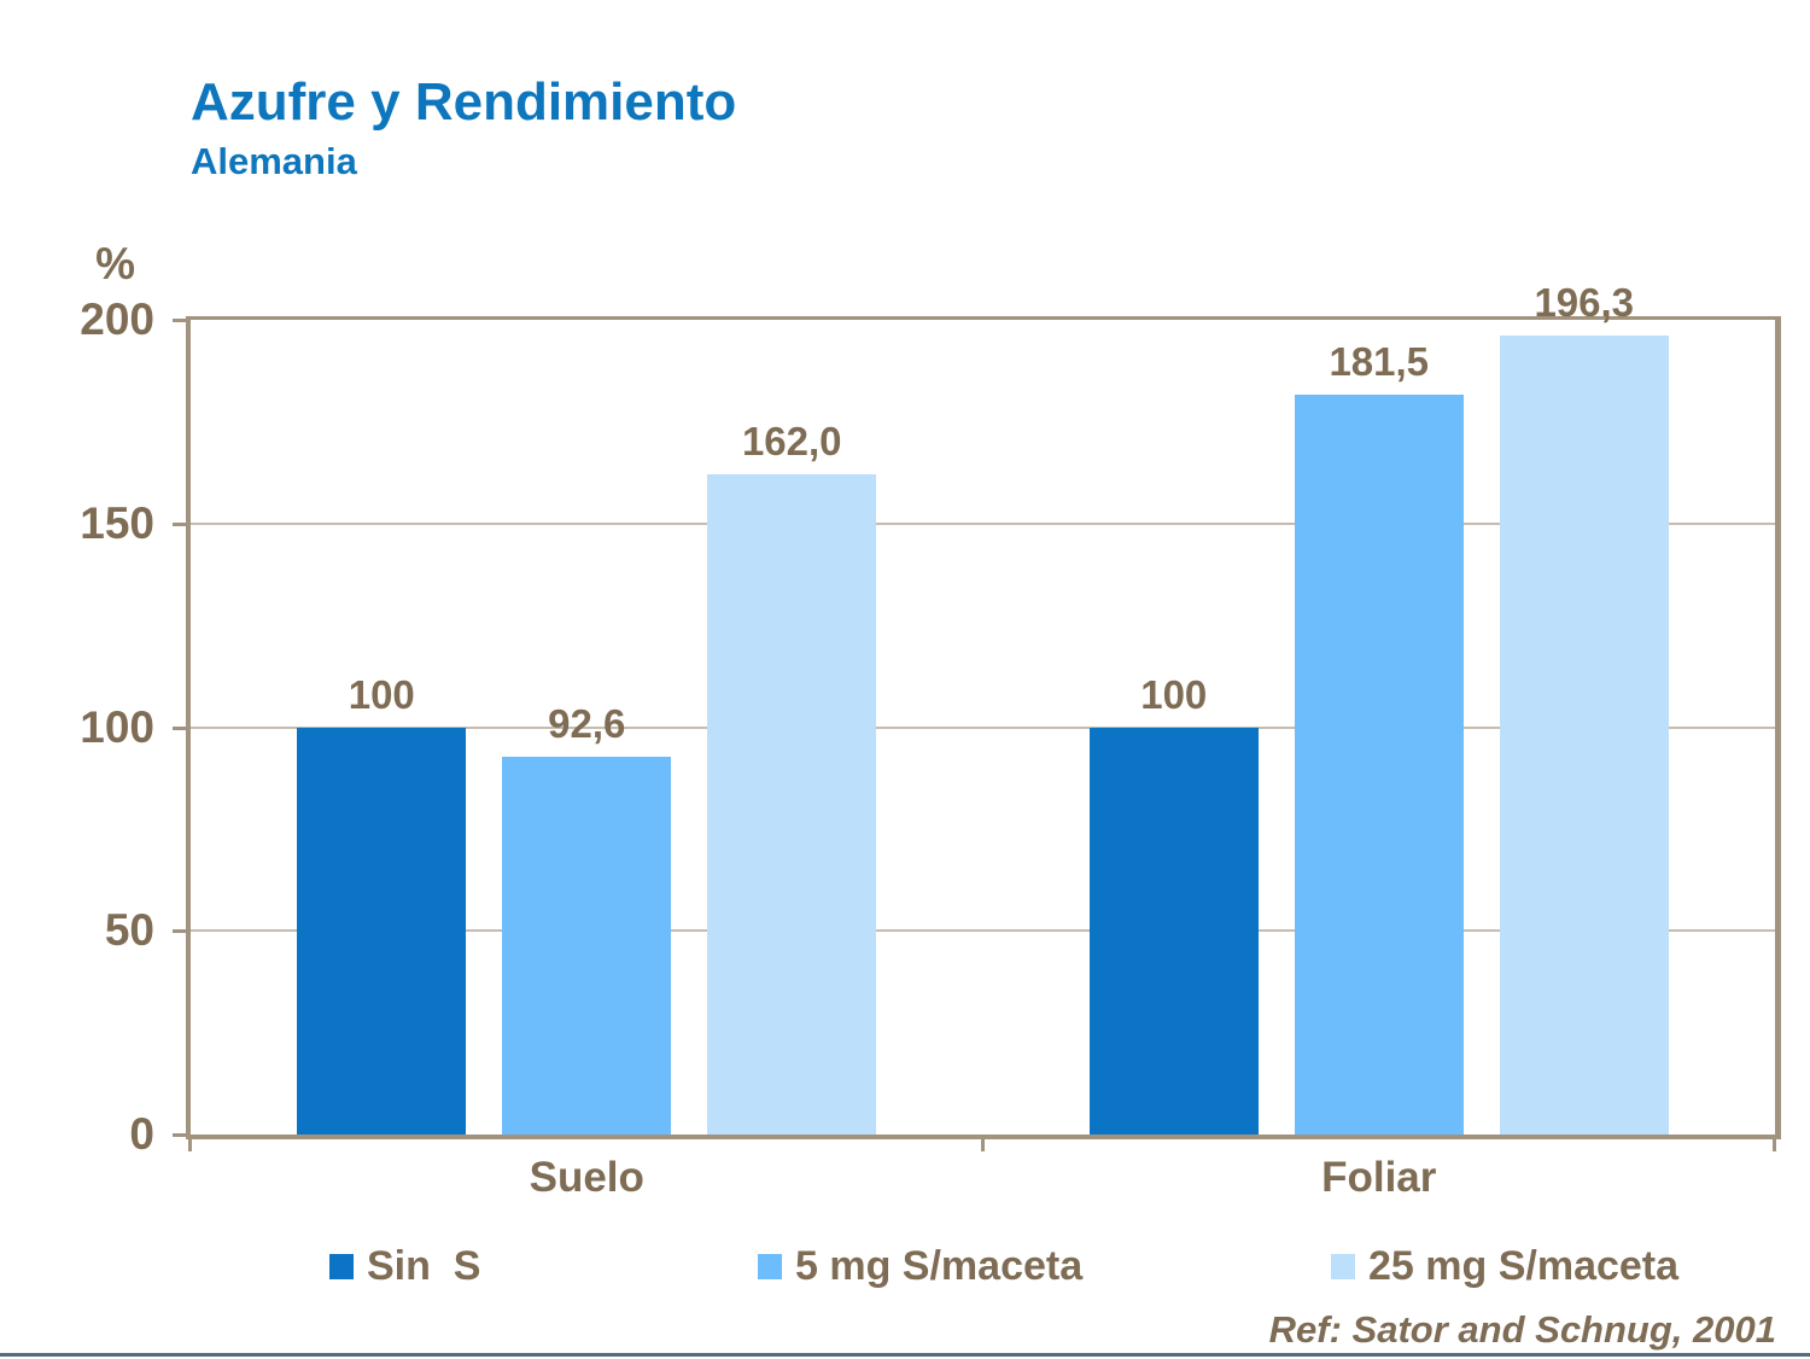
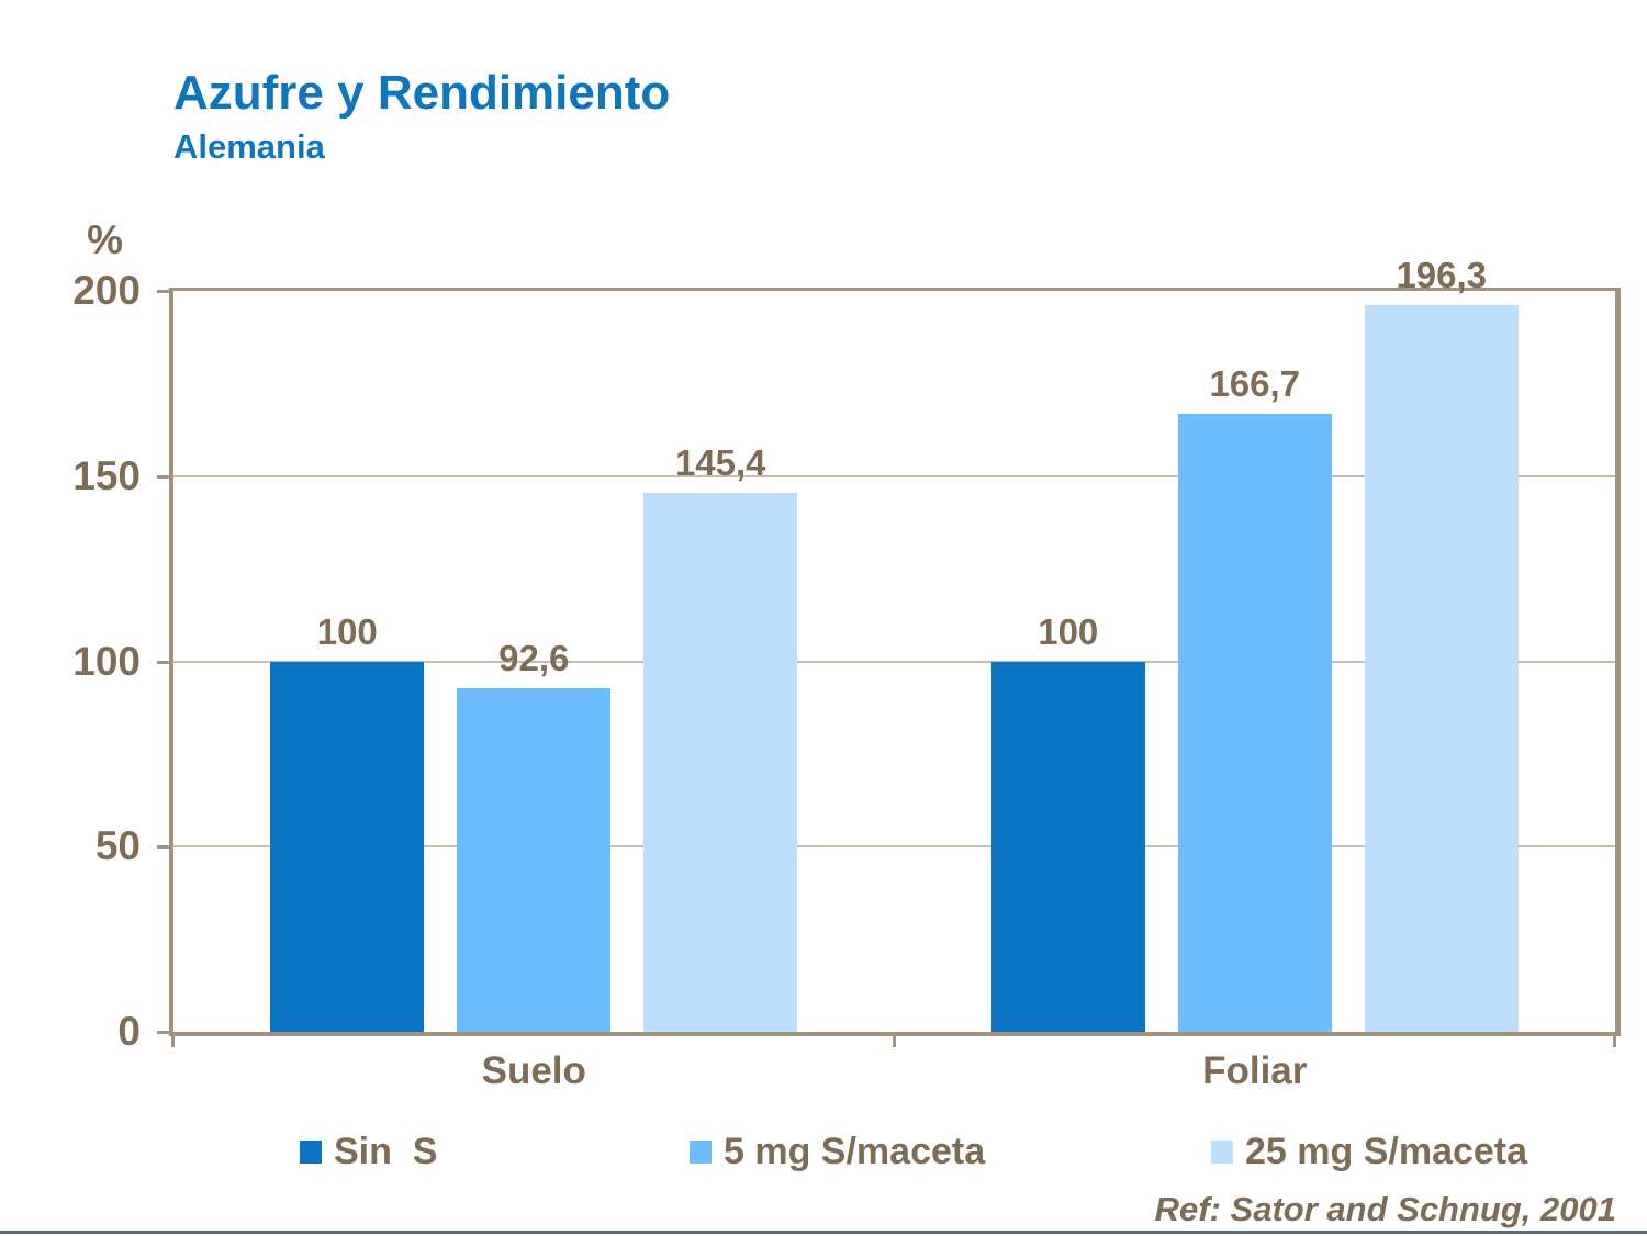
25 mg S/maceta/Suelo: 162,0 -> 145,4
5 mg S/maceta/Foliar: 181,5 -> 166,7
